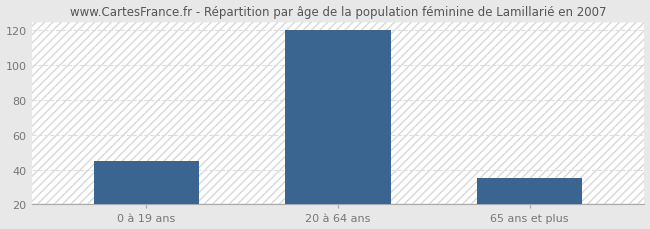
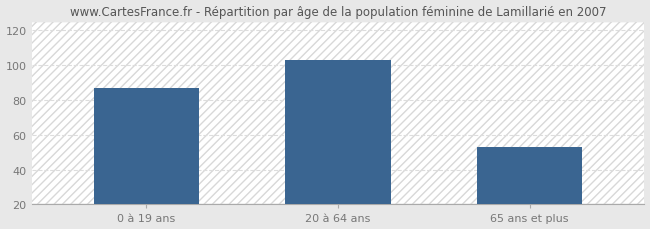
0 à 19 ans: 45 -> 87
20 à 64 ans: 120 -> 103
65 ans et plus: 35 -> 53
